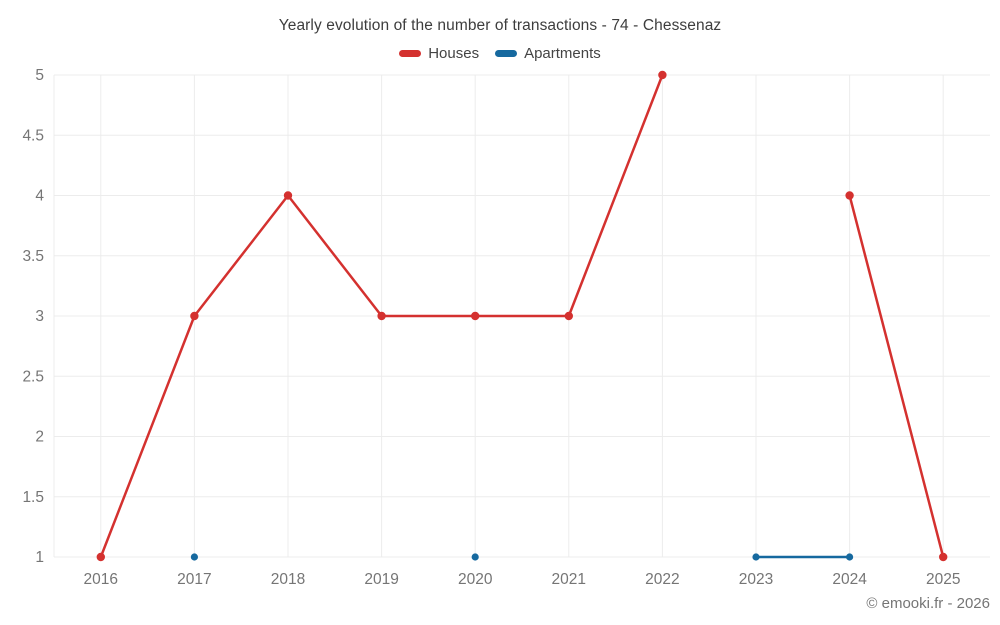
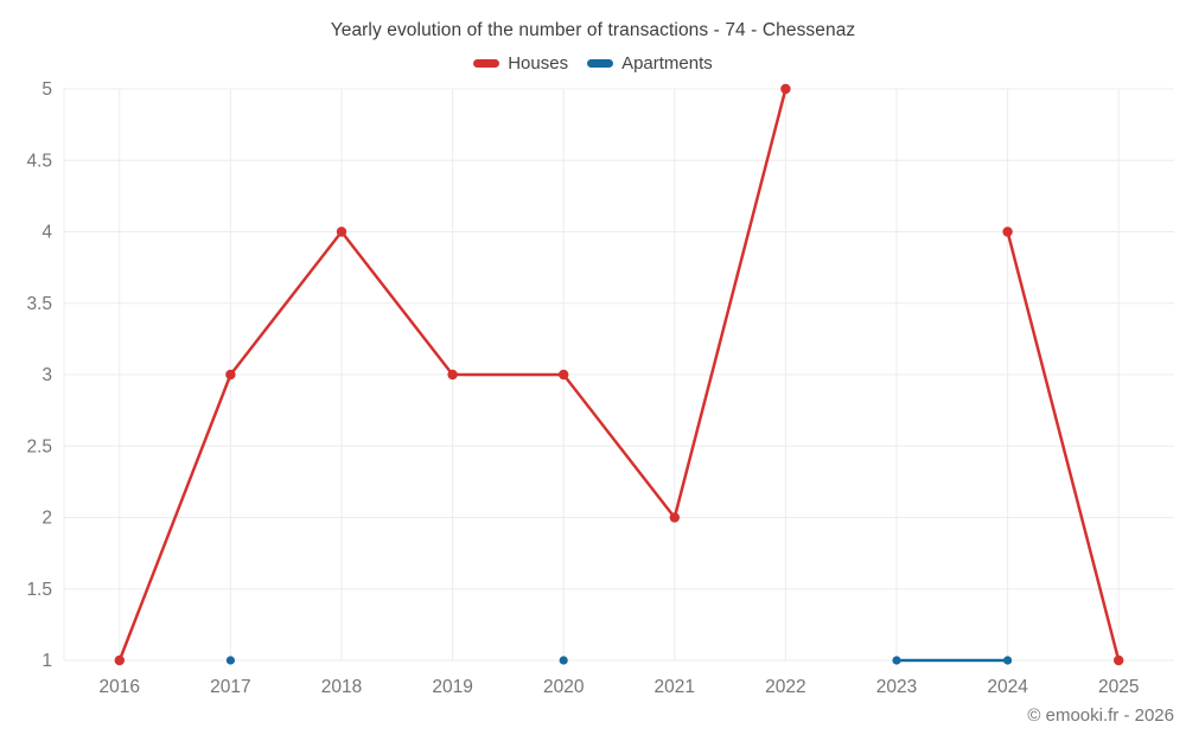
Houses/2021: 3 -> 2
